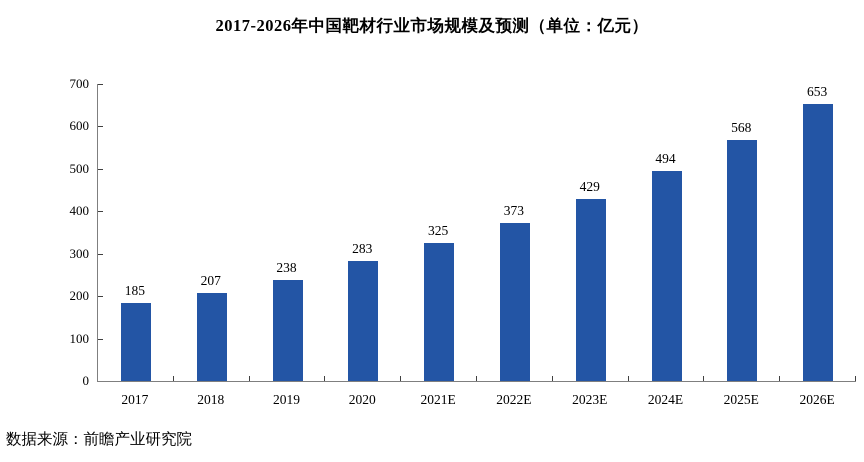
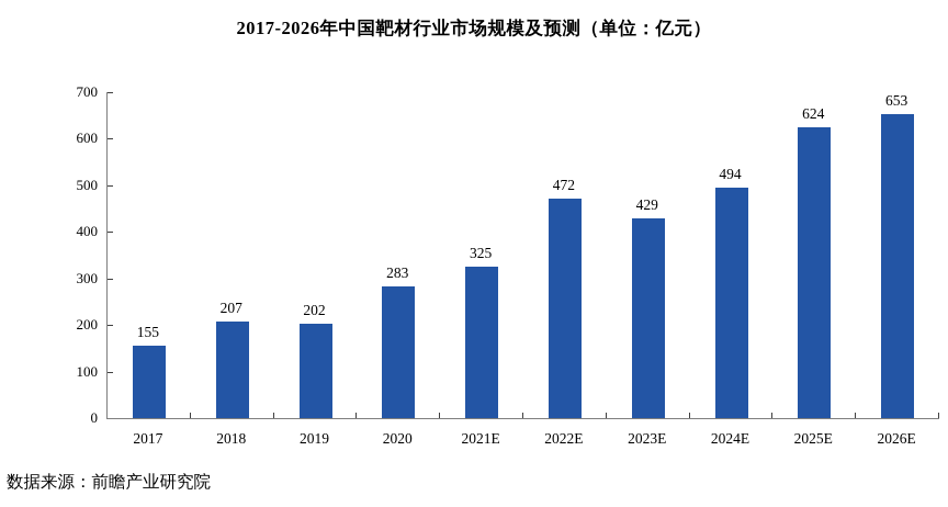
2017: 185 -> 155
2019: 238 -> 202
2022E: 373 -> 472
2025E: 568 -> 624
